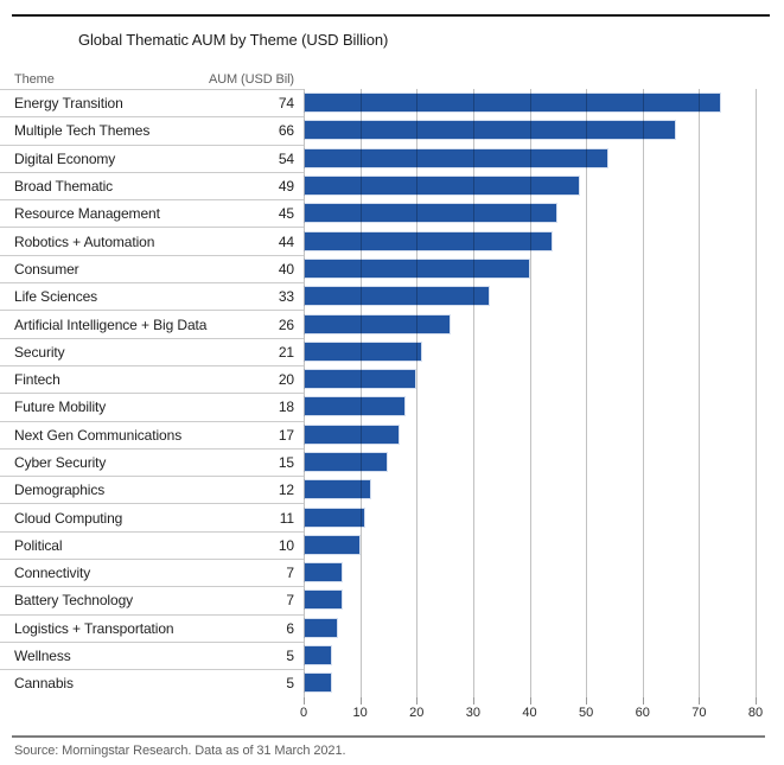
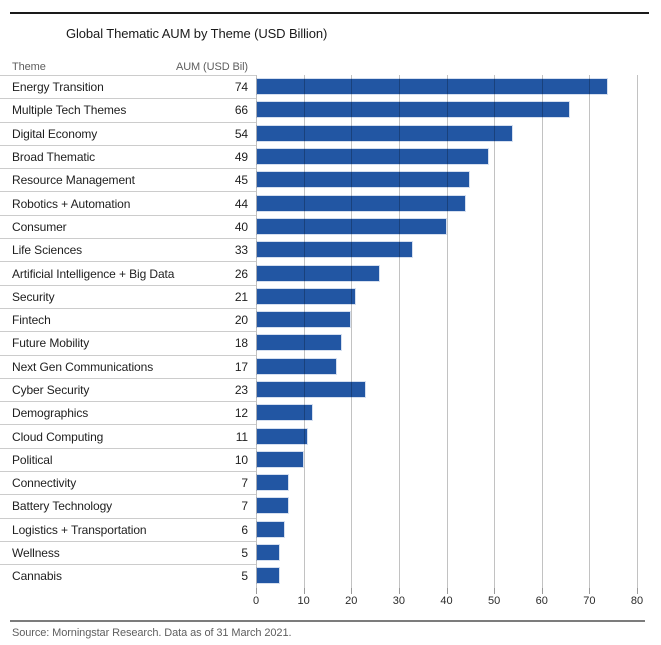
Cyber Security: 15 -> 23
